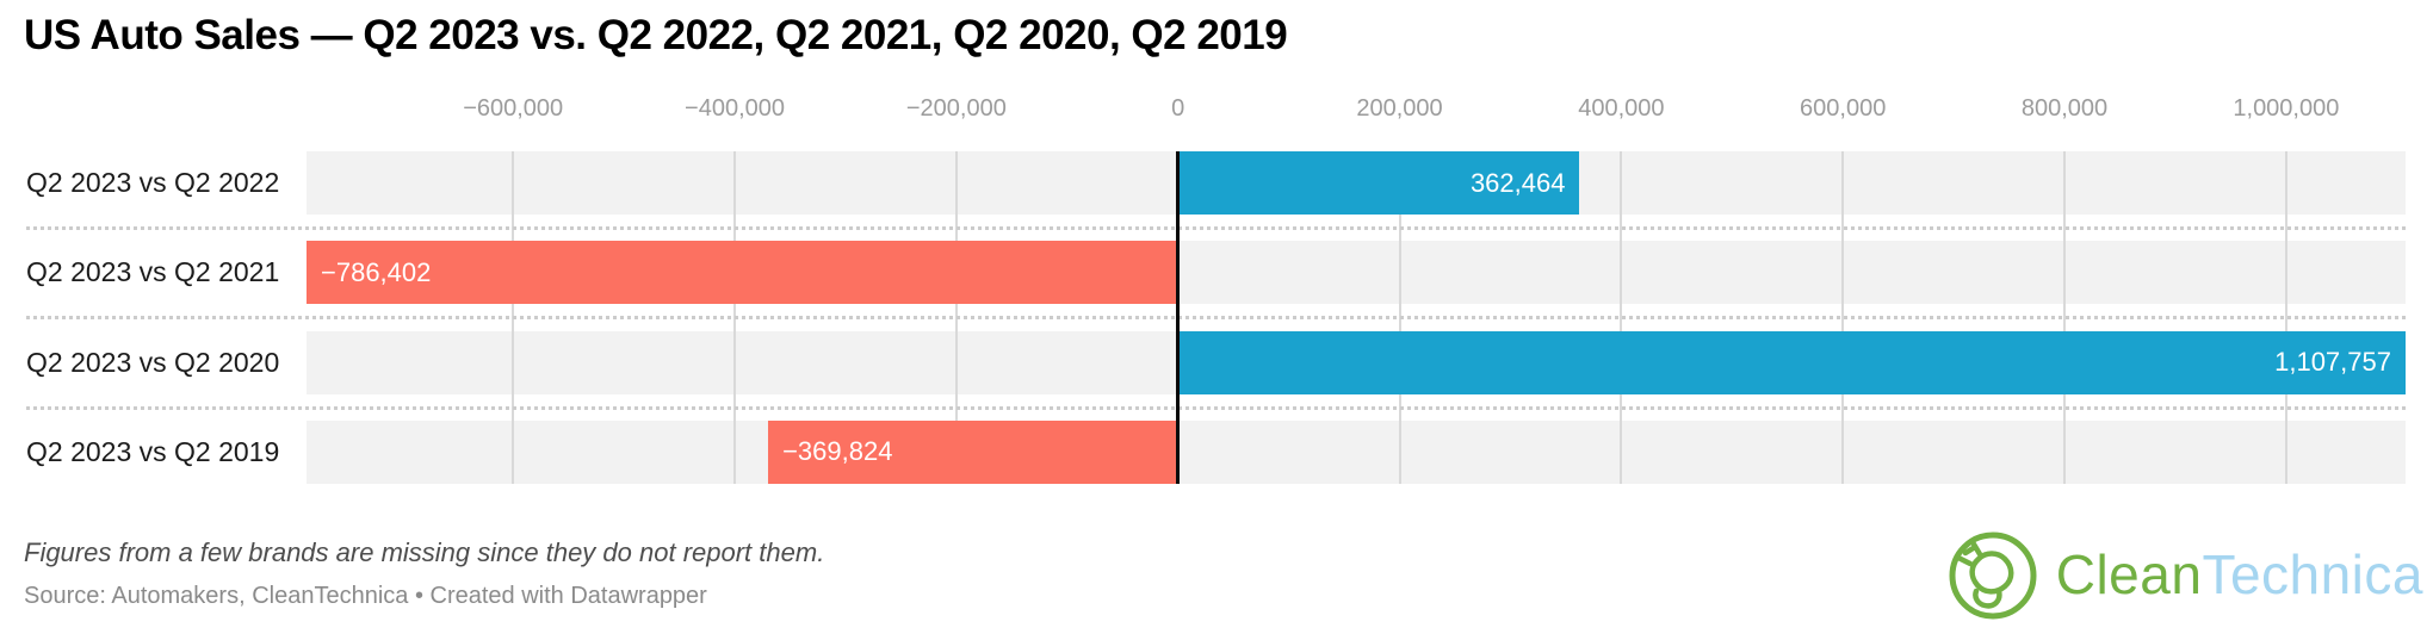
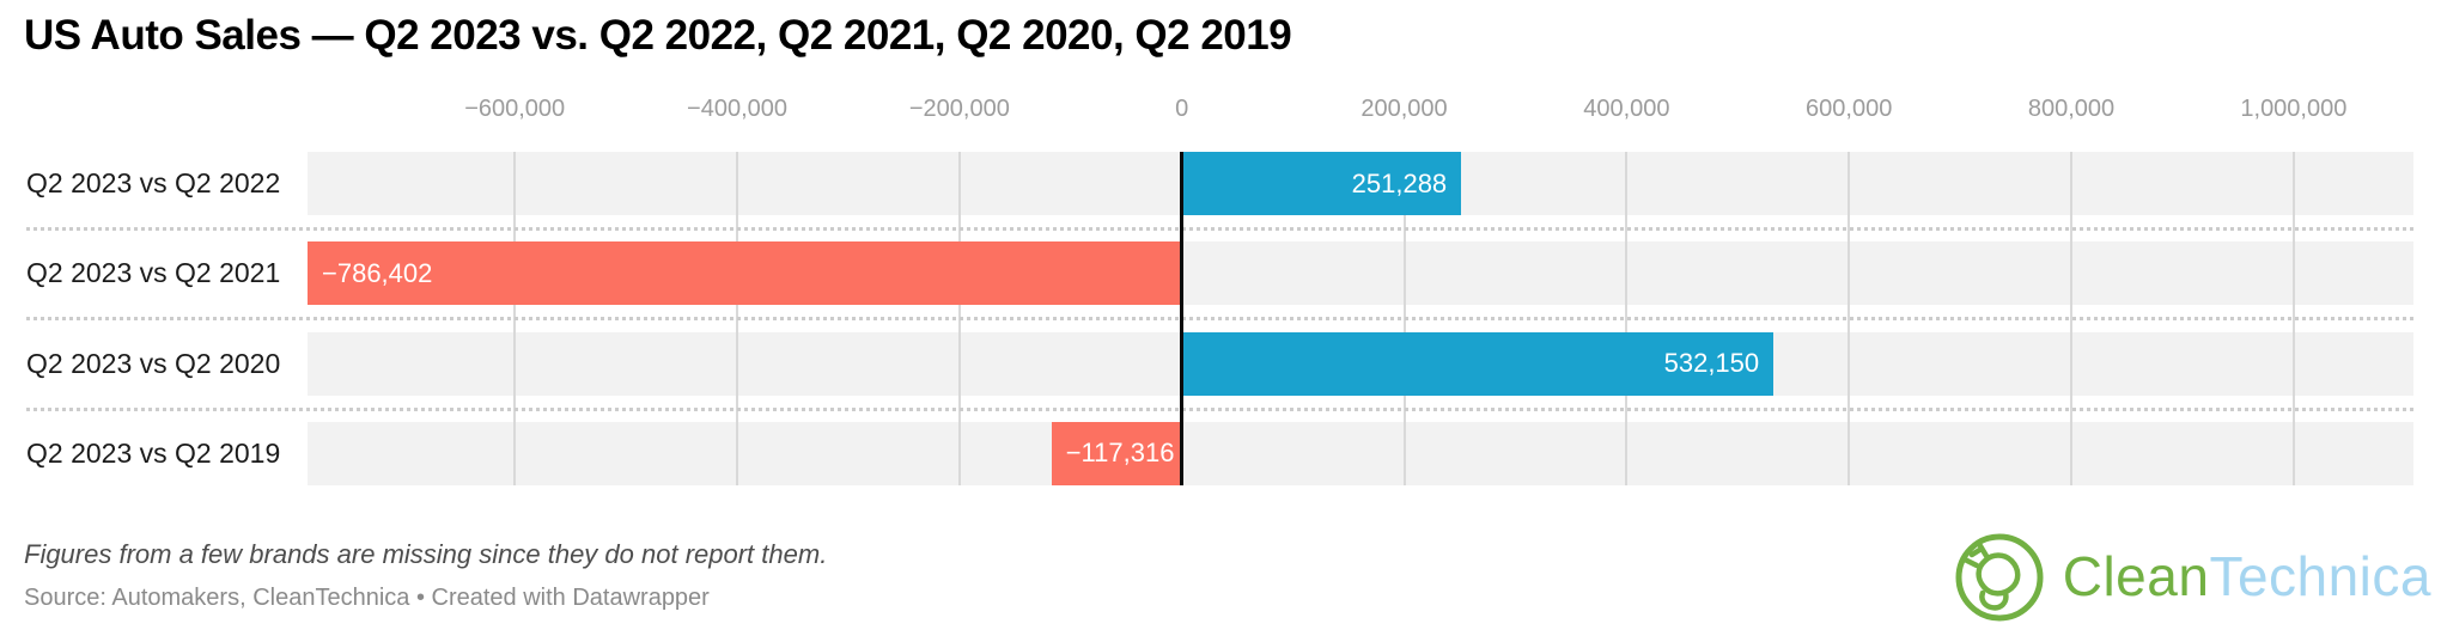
Q2 2023 vs Q2 2022: 362,464 -> 251,288
Q2 2023 vs Q2 2020: 1,107,757 -> 532,150
Q2 2023 vs Q2 2019: −369,824 -> −117,316
